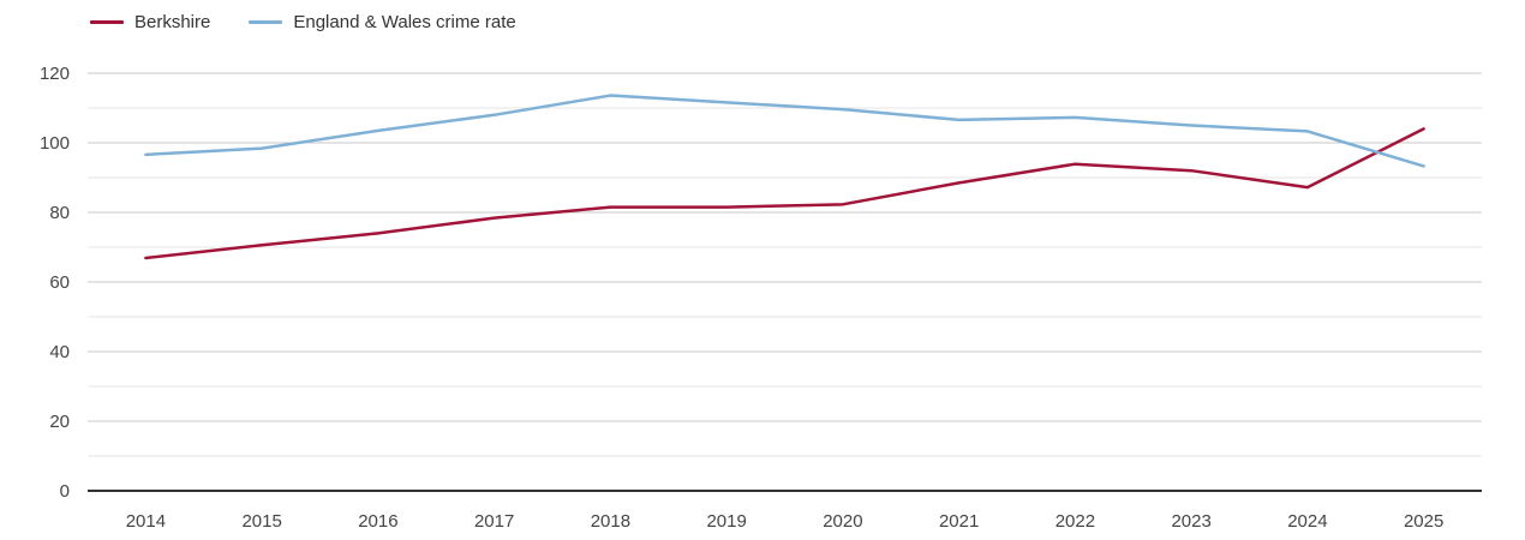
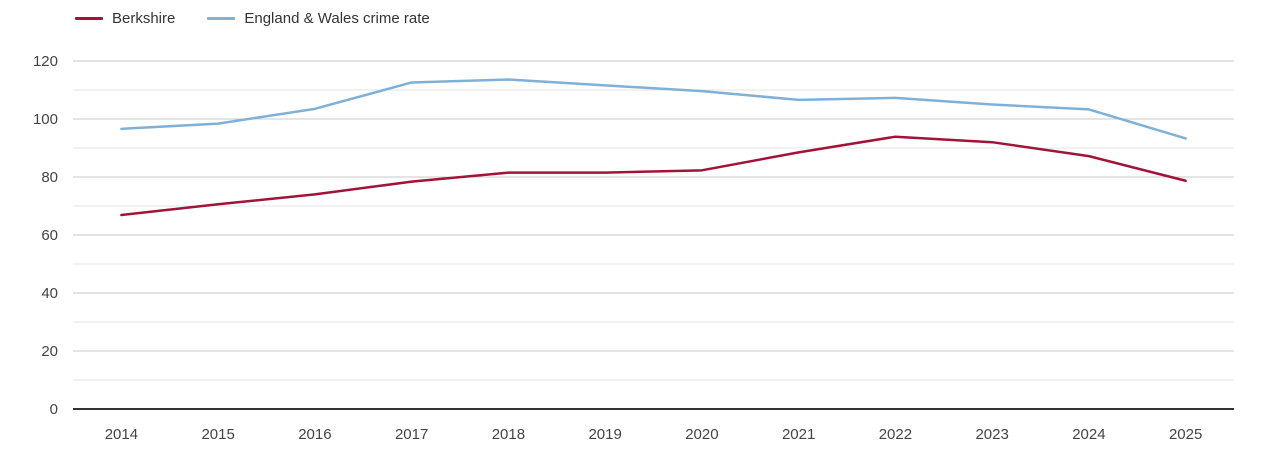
England & Wales crime rate/2017: 108 -> 113
Berkshire/2025: 104 -> 79
